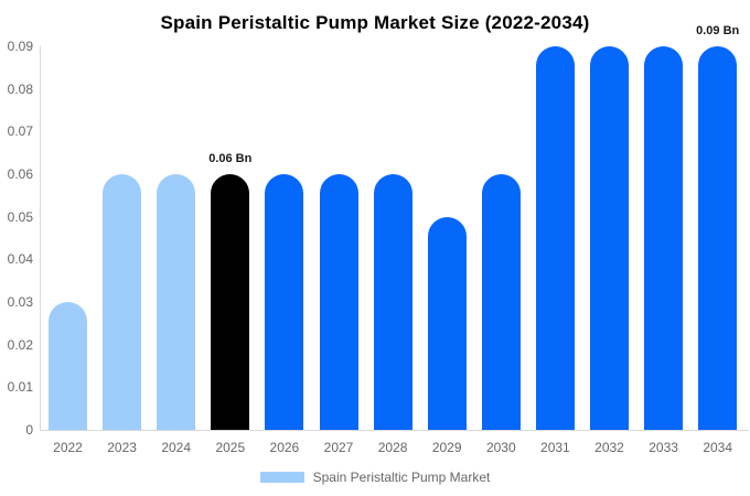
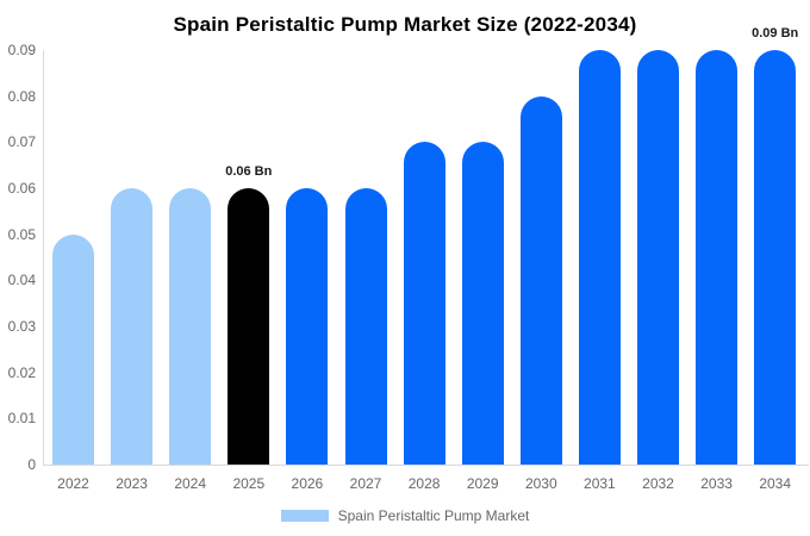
2022: 0.03 -> 0.05
2028: 0.06 -> 0.07
2029: 0.05 -> 0.07
2030: 0.06 -> 0.08
